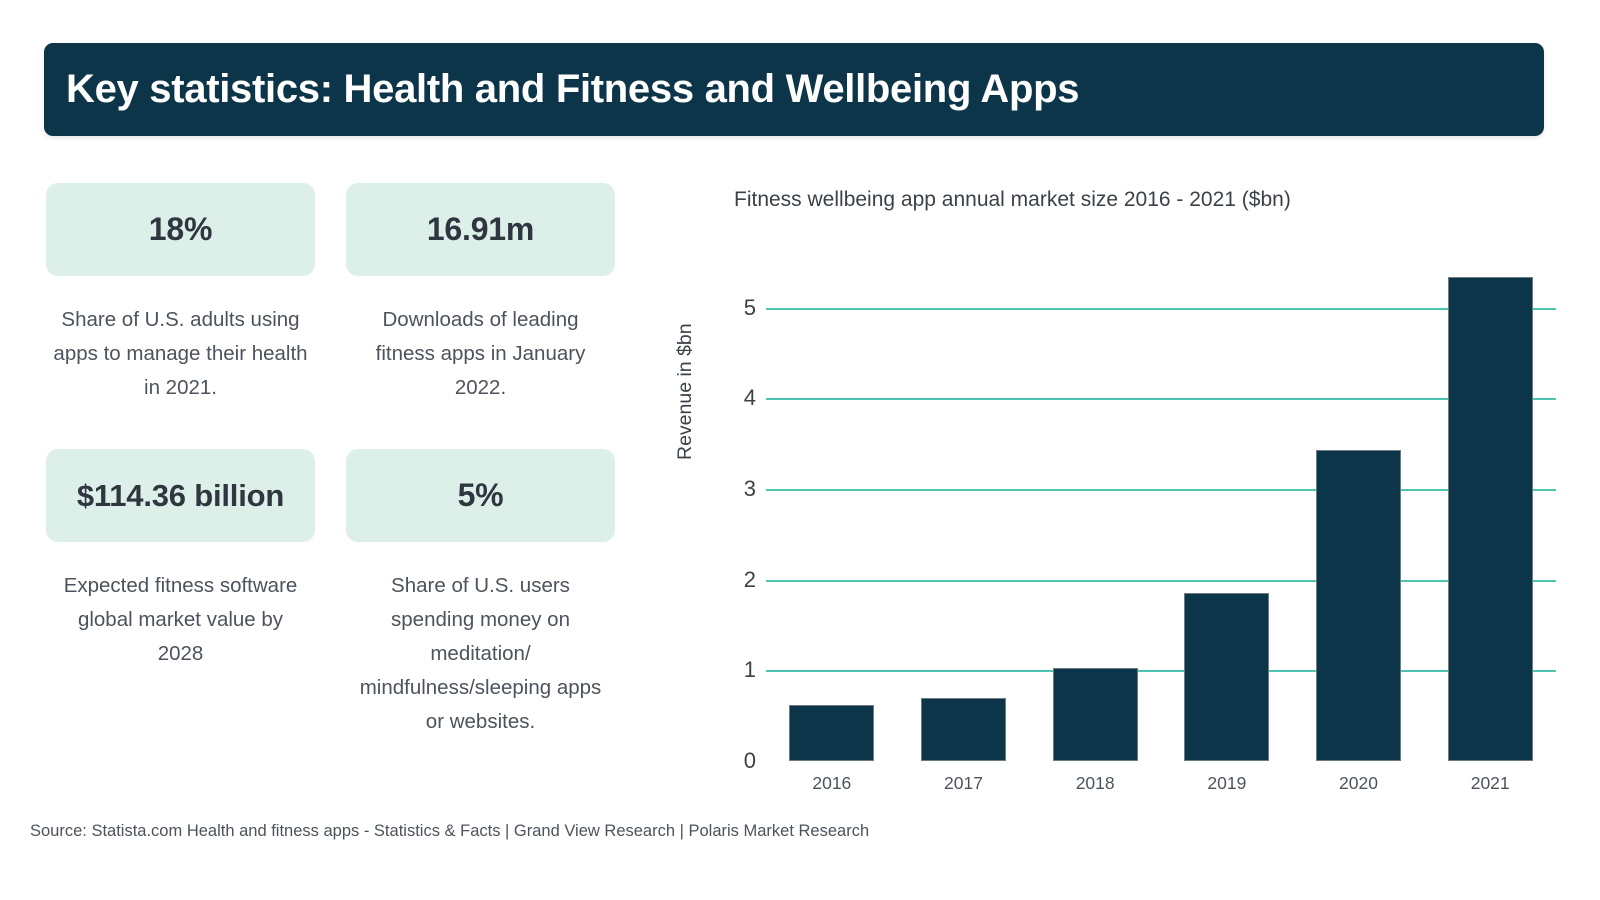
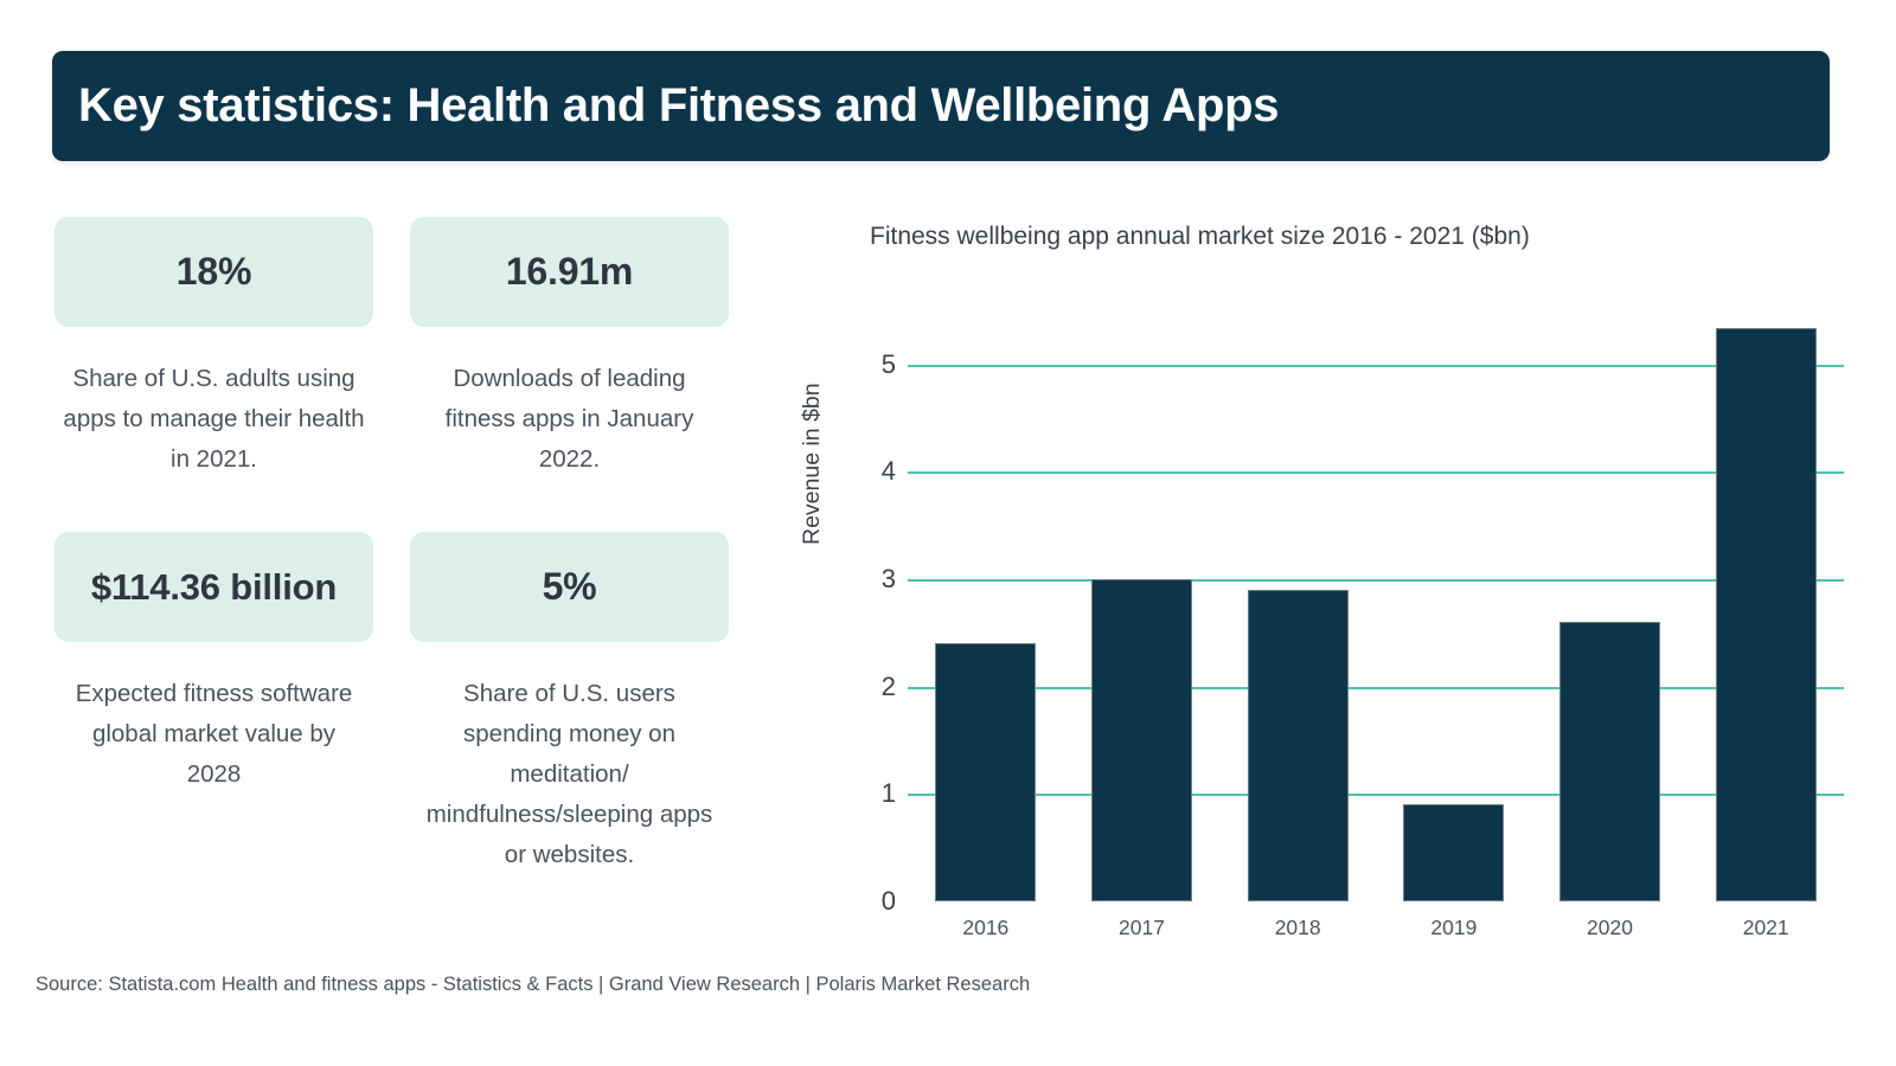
2016: 0.6 -> 2.4
2017: 0.7 -> 3.0
2018: 1.0 -> 2.9
2019: 1.9 -> 0.9
2020: 3.4 -> 2.6
